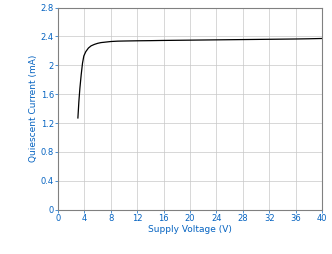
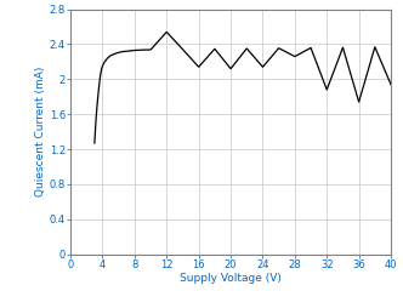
12: 2.34 -> 2.54
16: 2.35 -> 2.14
20: 2.35 -> 2.12
24: 2.35 -> 2.14
28: 2.36 -> 2.26
32: 2.36 -> 1.88
36: 2.37 -> 1.74
40: 2.37 -> 1.94
